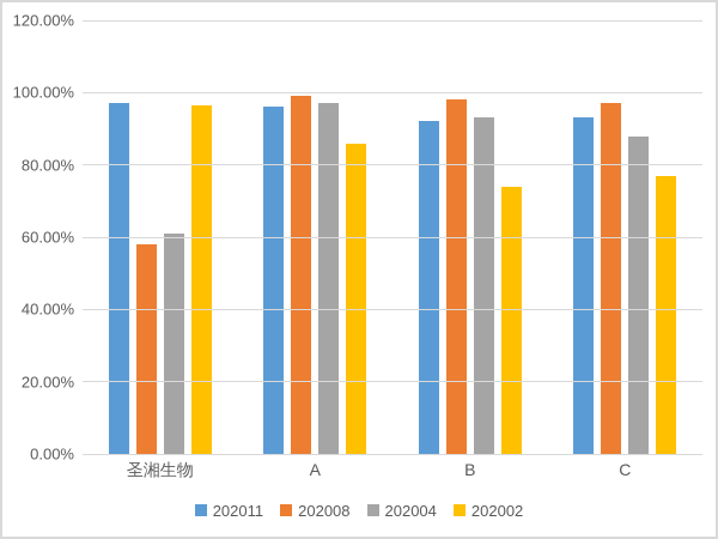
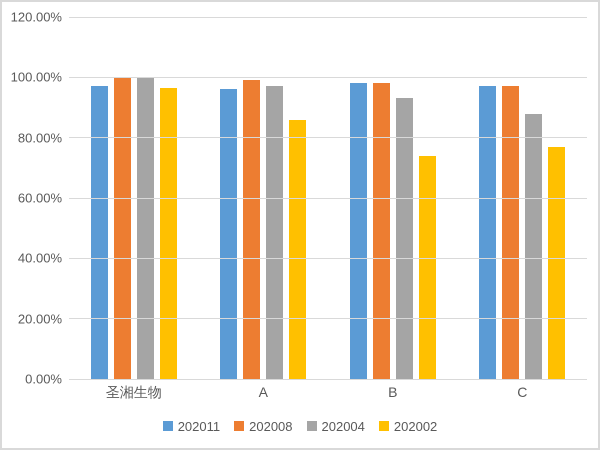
202008/圣湘生物: 58% -> 100%
202004/圣湘生物: 61% -> 100%
202011/B: 92% -> 98%
202011/C: 93% -> 97%
